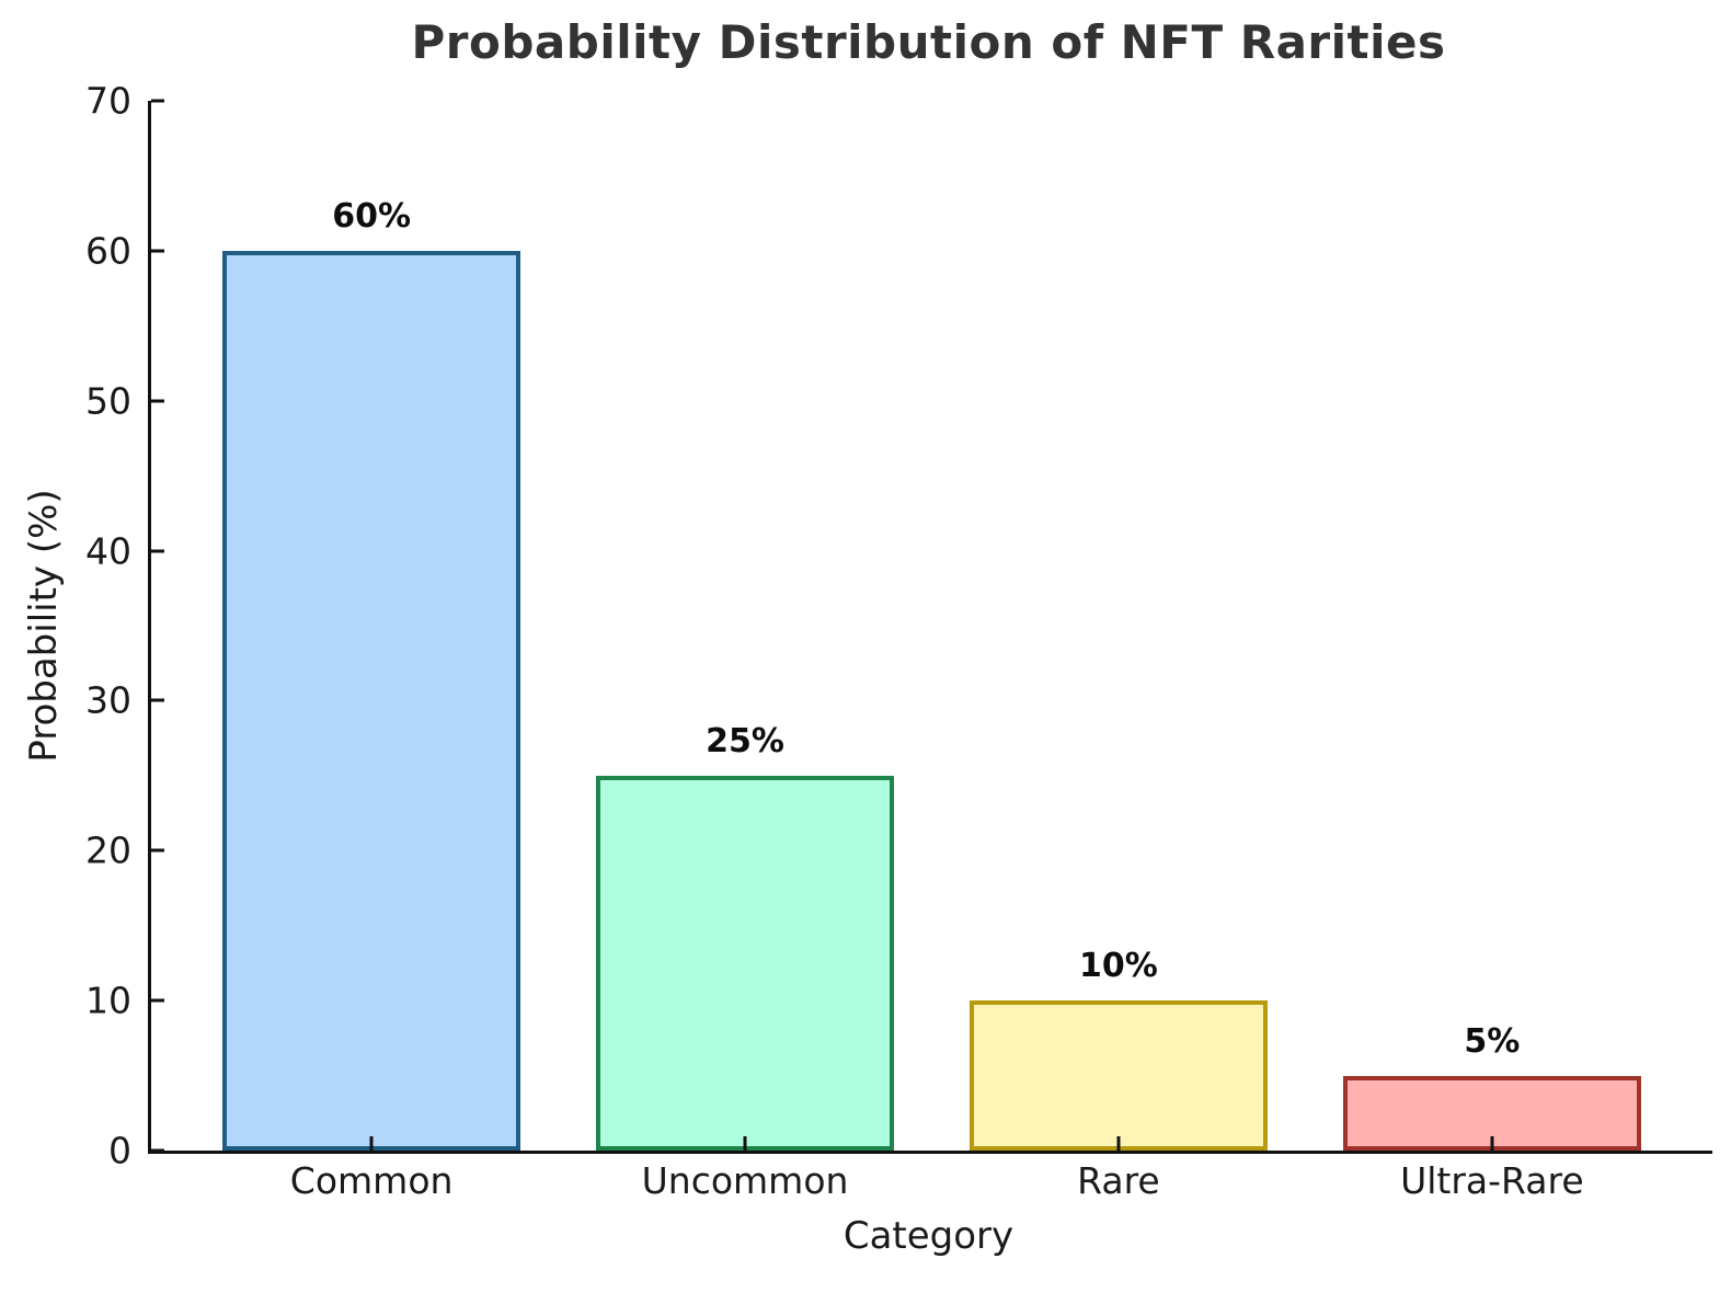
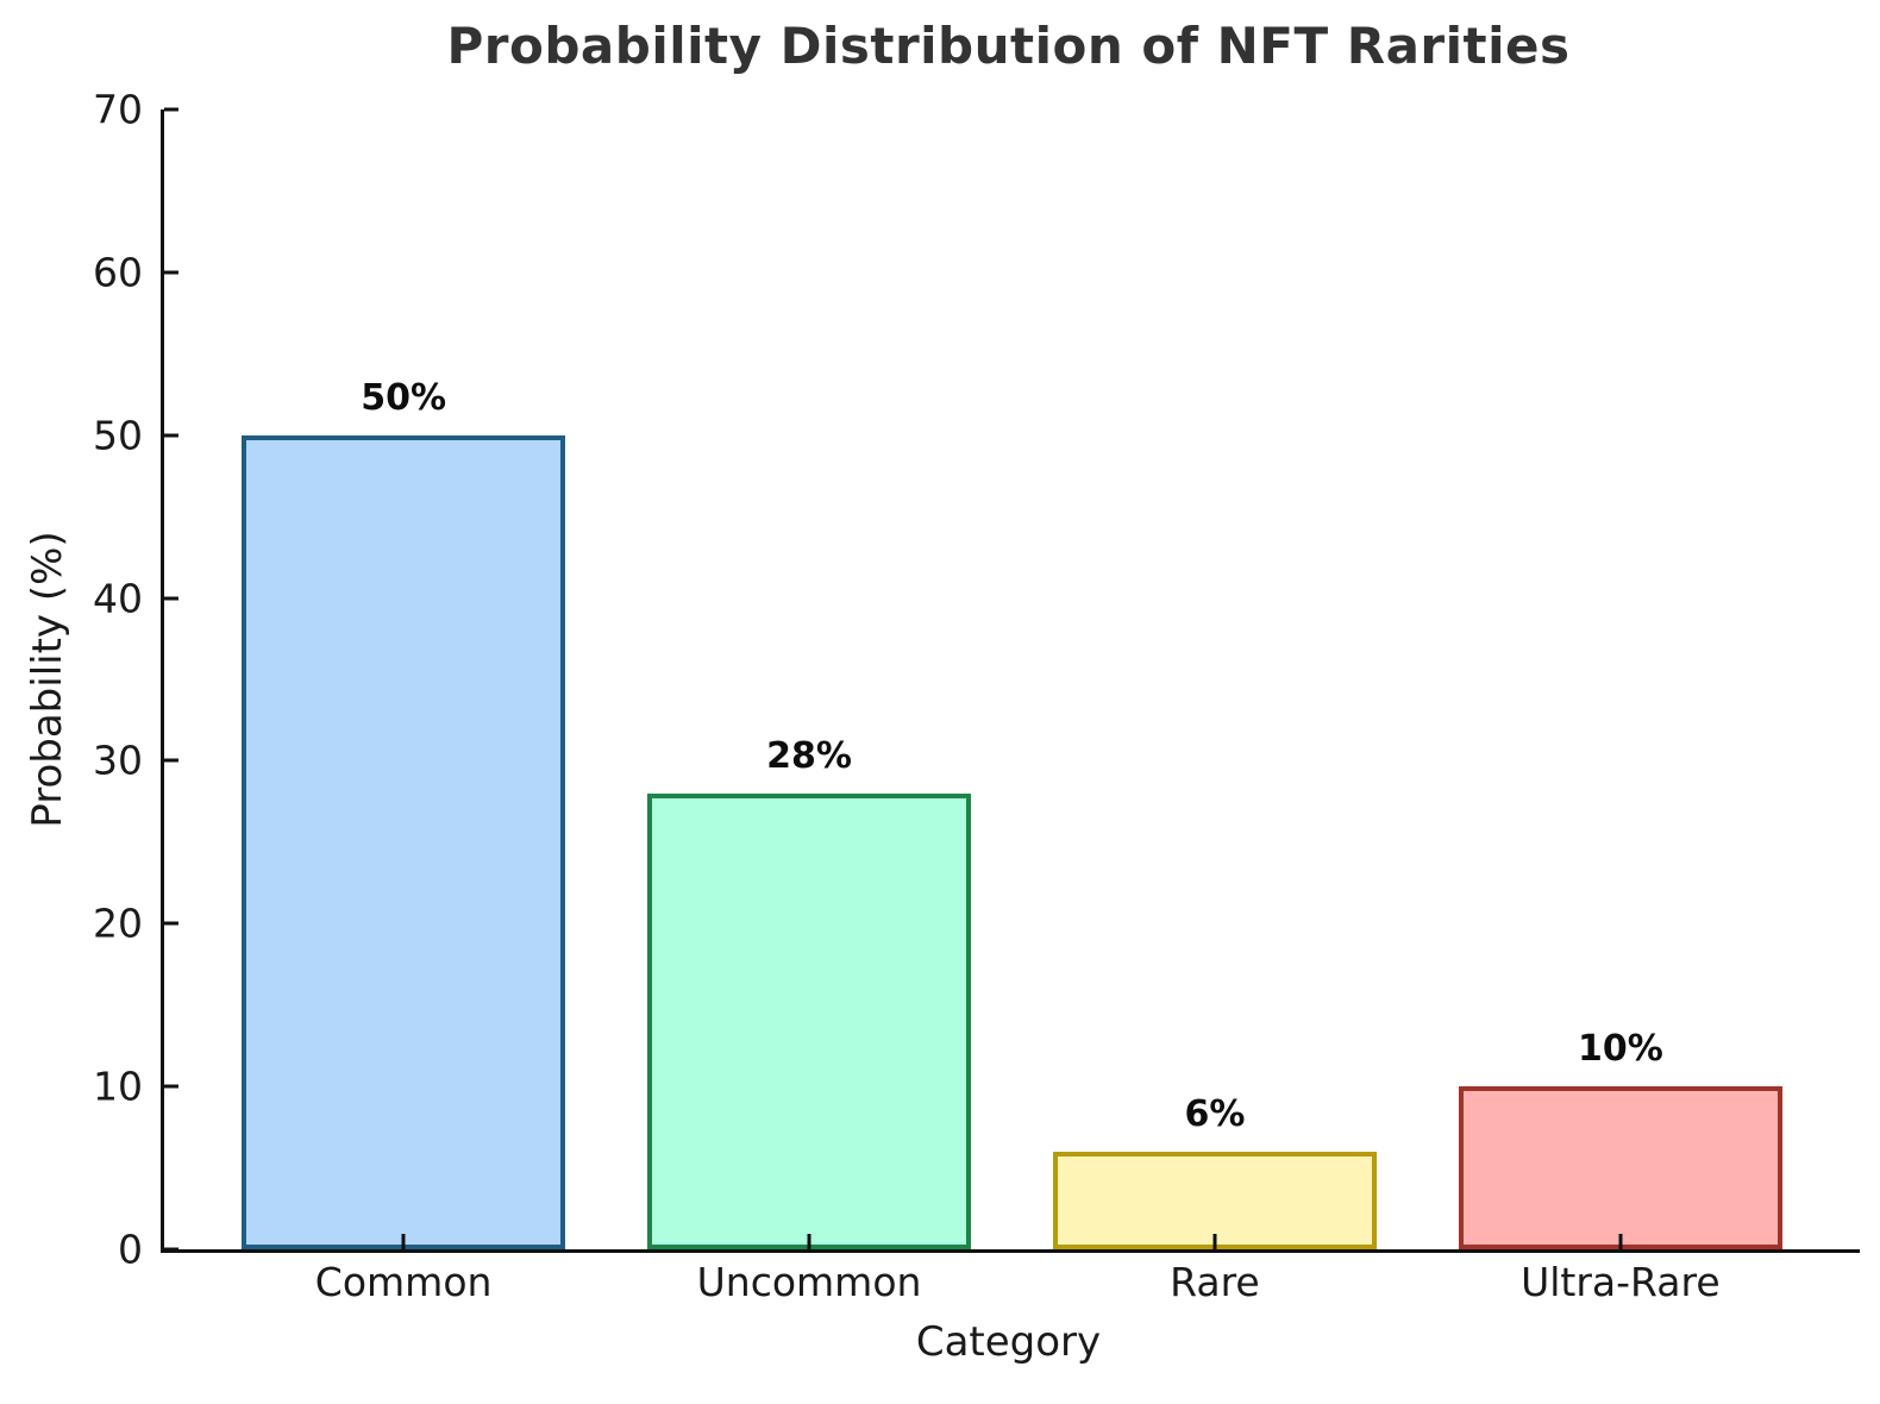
Common: 60% -> 50%
Uncommon: 25% -> 28%
Rare: 10% -> 6%
Ultra-Rare: 5% -> 10%
